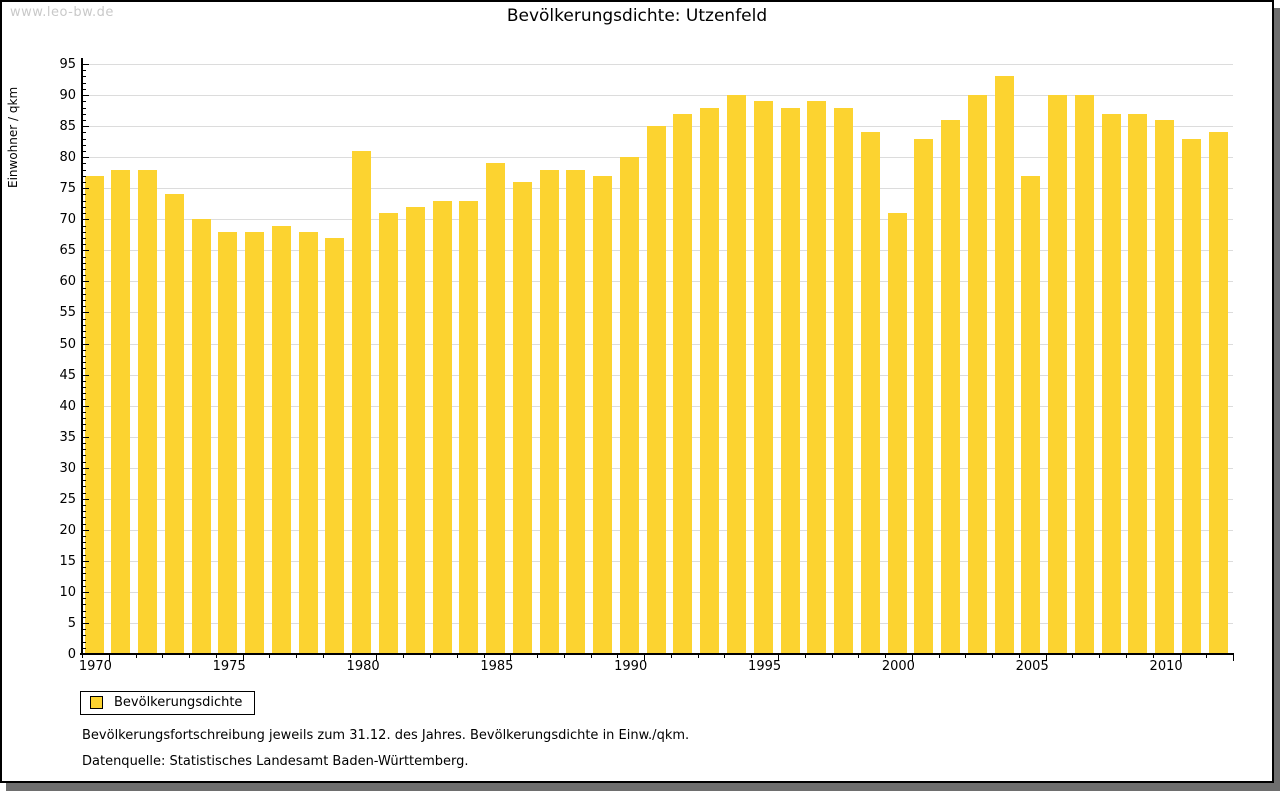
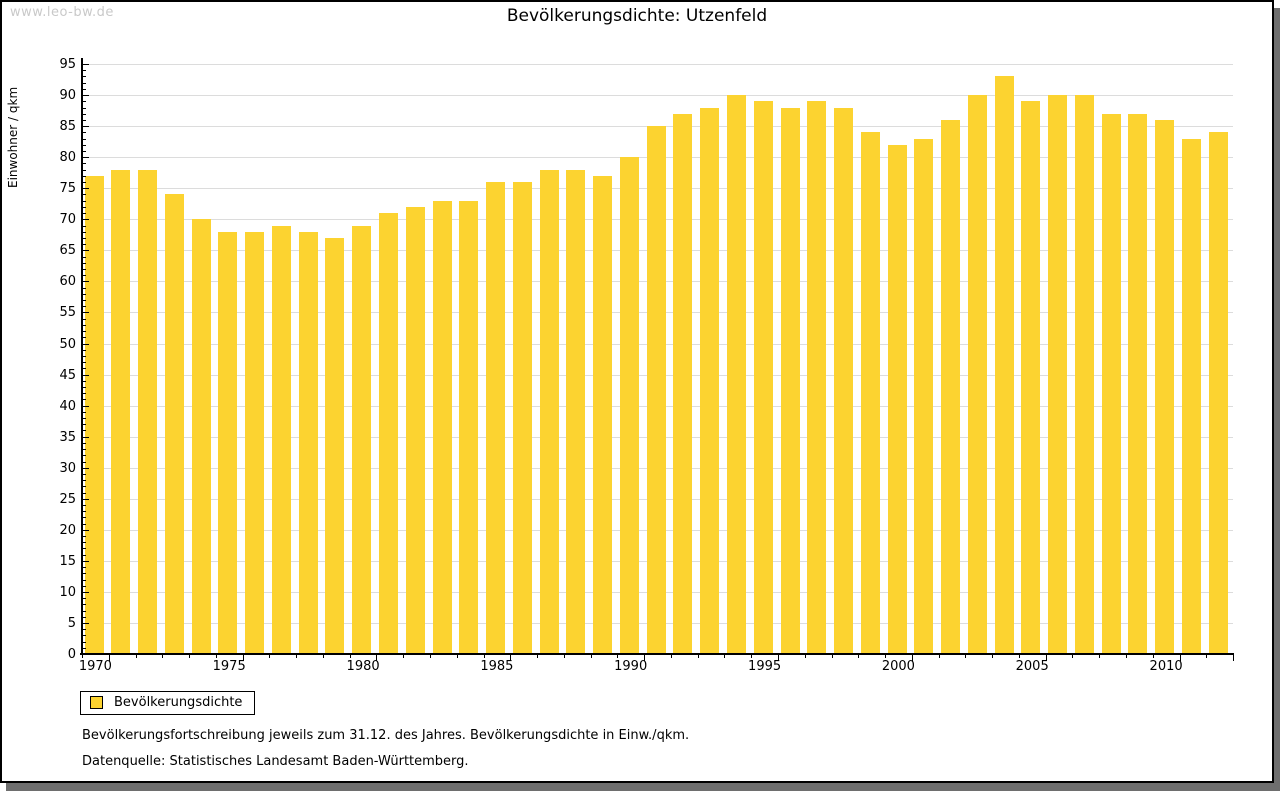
1980: 81 -> 69
1985: 79 -> 76
2000: 71 -> 82
2005: 77 -> 89
